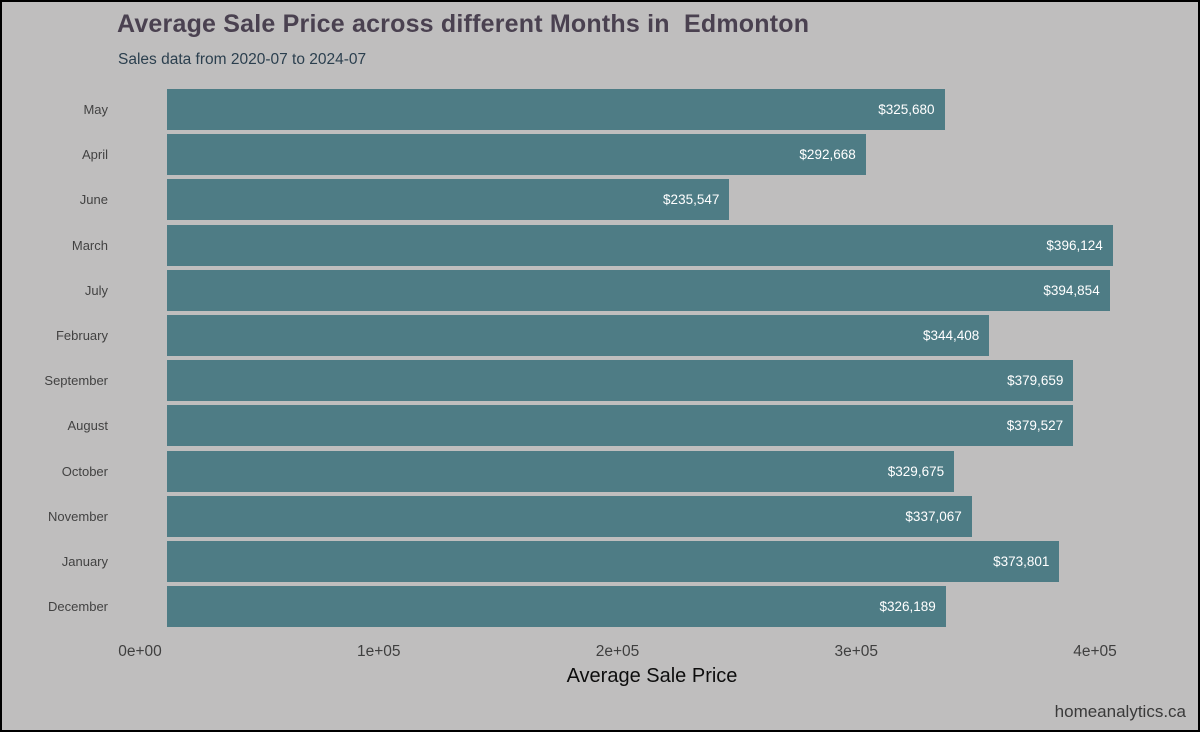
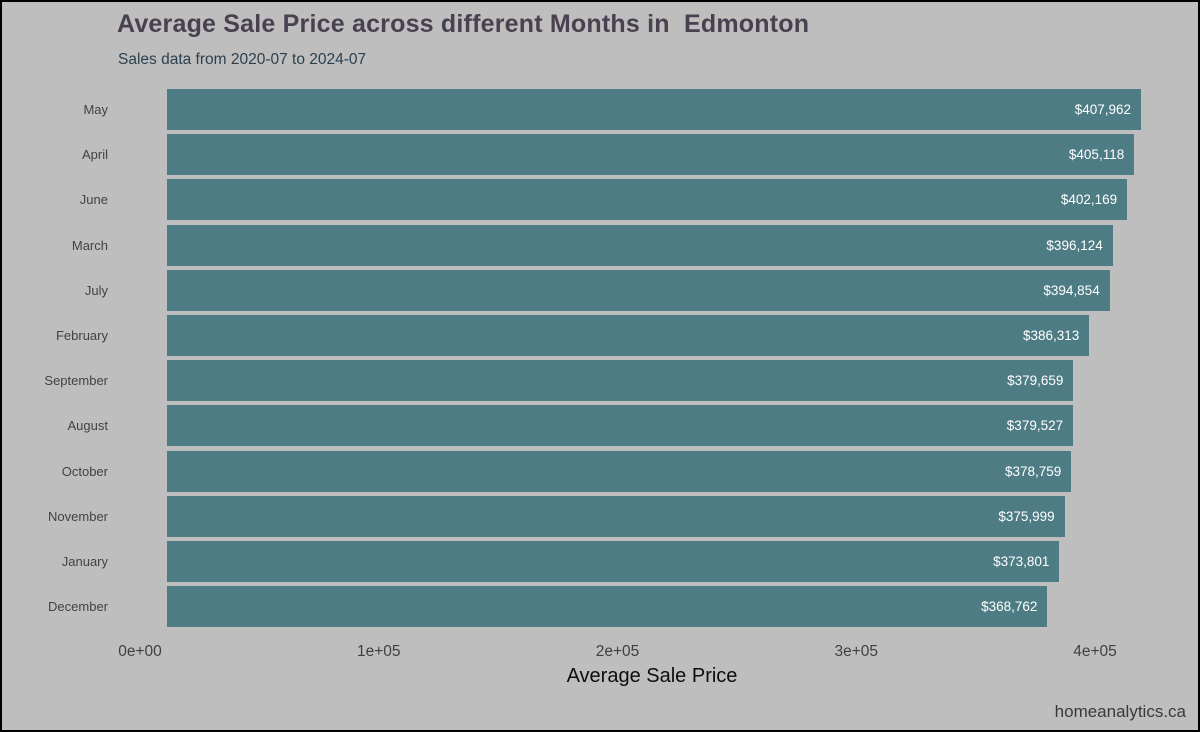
May: $325,680 -> $407,962
April: $292,668 -> $405,118
June: $235,547 -> $402,169
February: $344,408 -> $386,313
October: $329,675 -> $378,759
November: $337,067 -> $375,999
December: $326,189 -> $368,762
